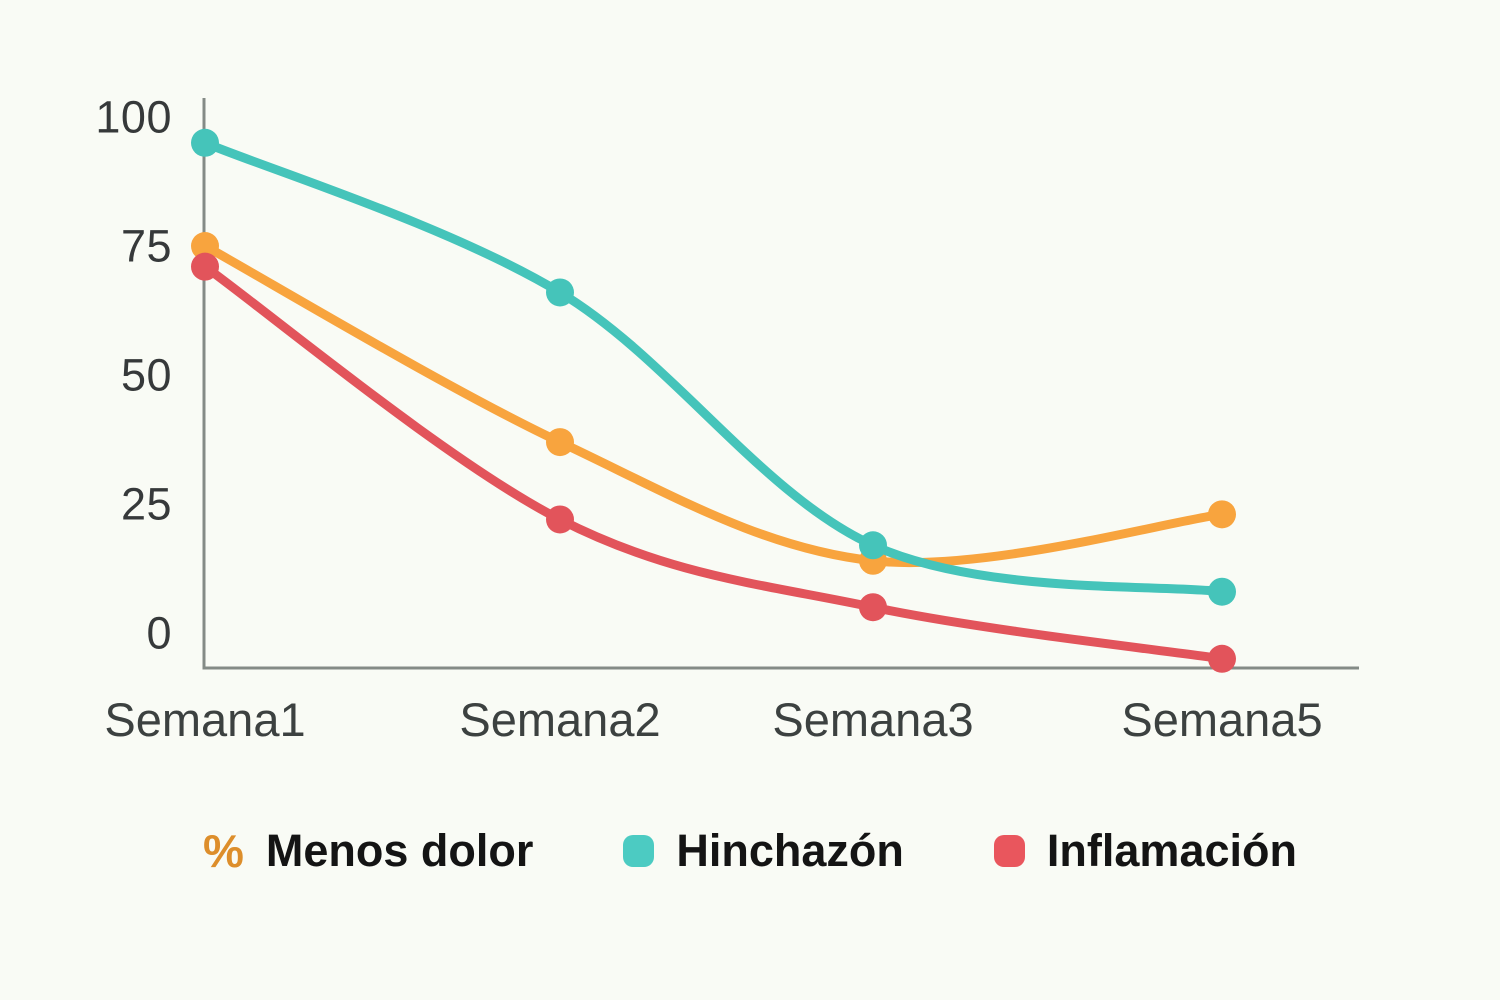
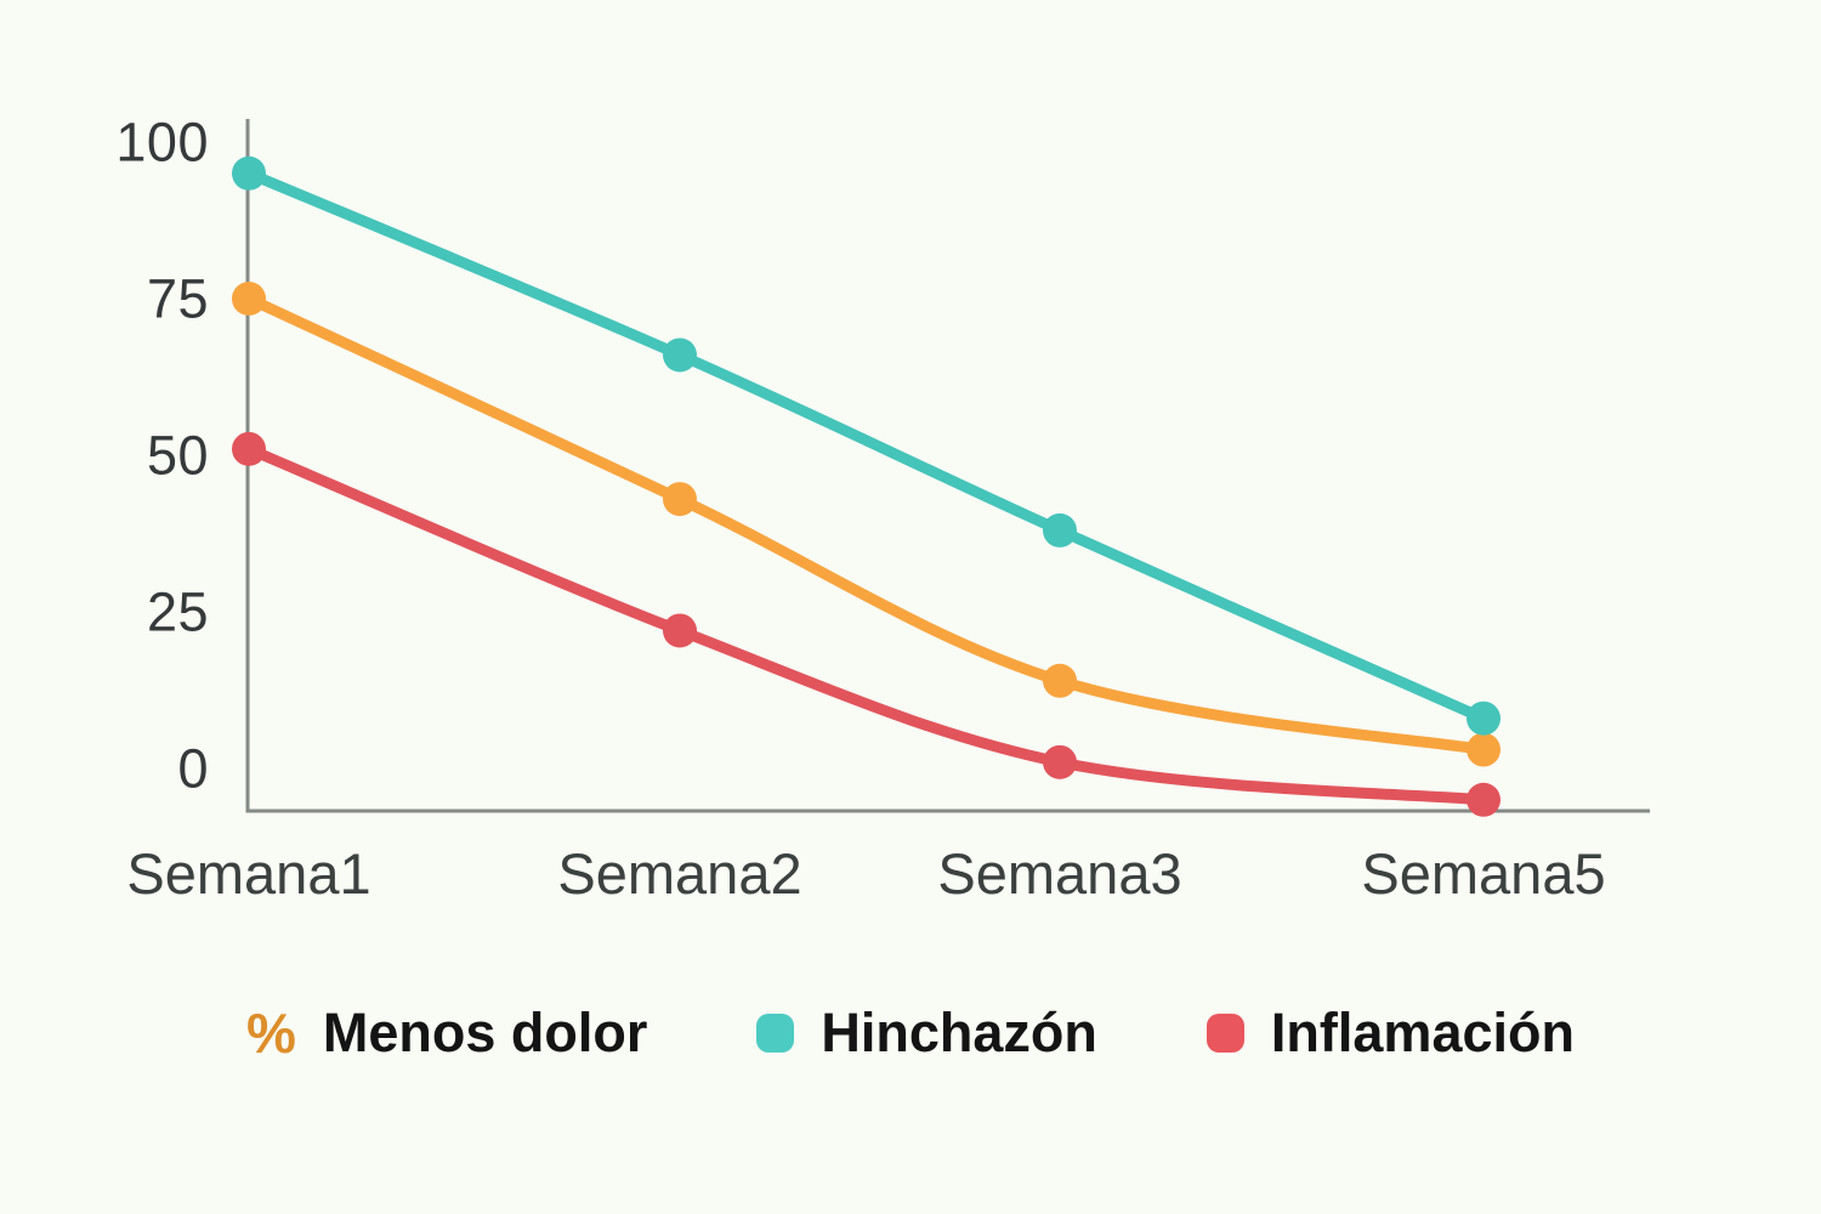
Inflamación/Semana1: 71 -> 51
% Menos dolor/Semana2: 37 -> 43
Hinchazón/Semana3: 17 -> 38
Inflamación/Semana3: 5 -> 1
% Menos dolor/Semana5: 23 -> 3
